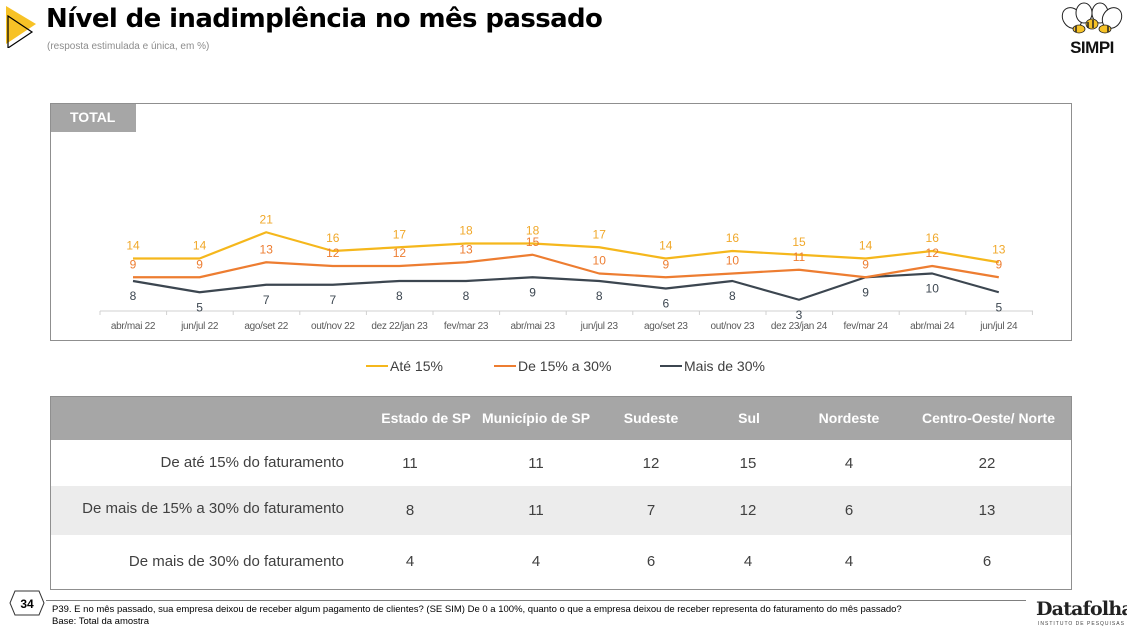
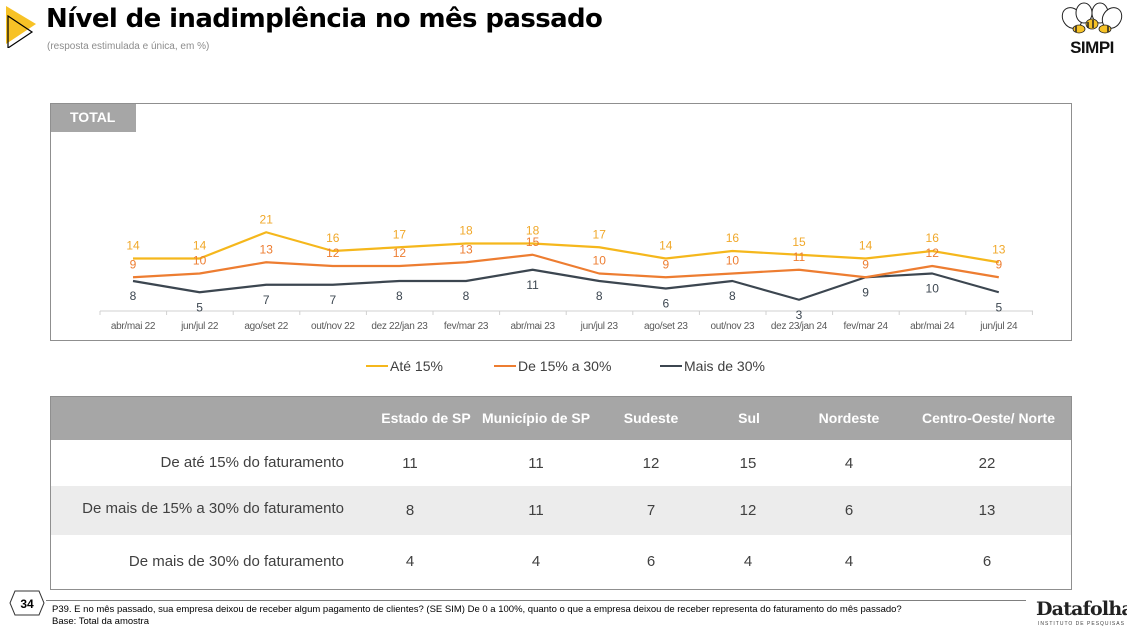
De 15% a 30%/jun/jul 22: 9 -> 10
Mais de 30%/abr/mai 23: 9 -> 11
